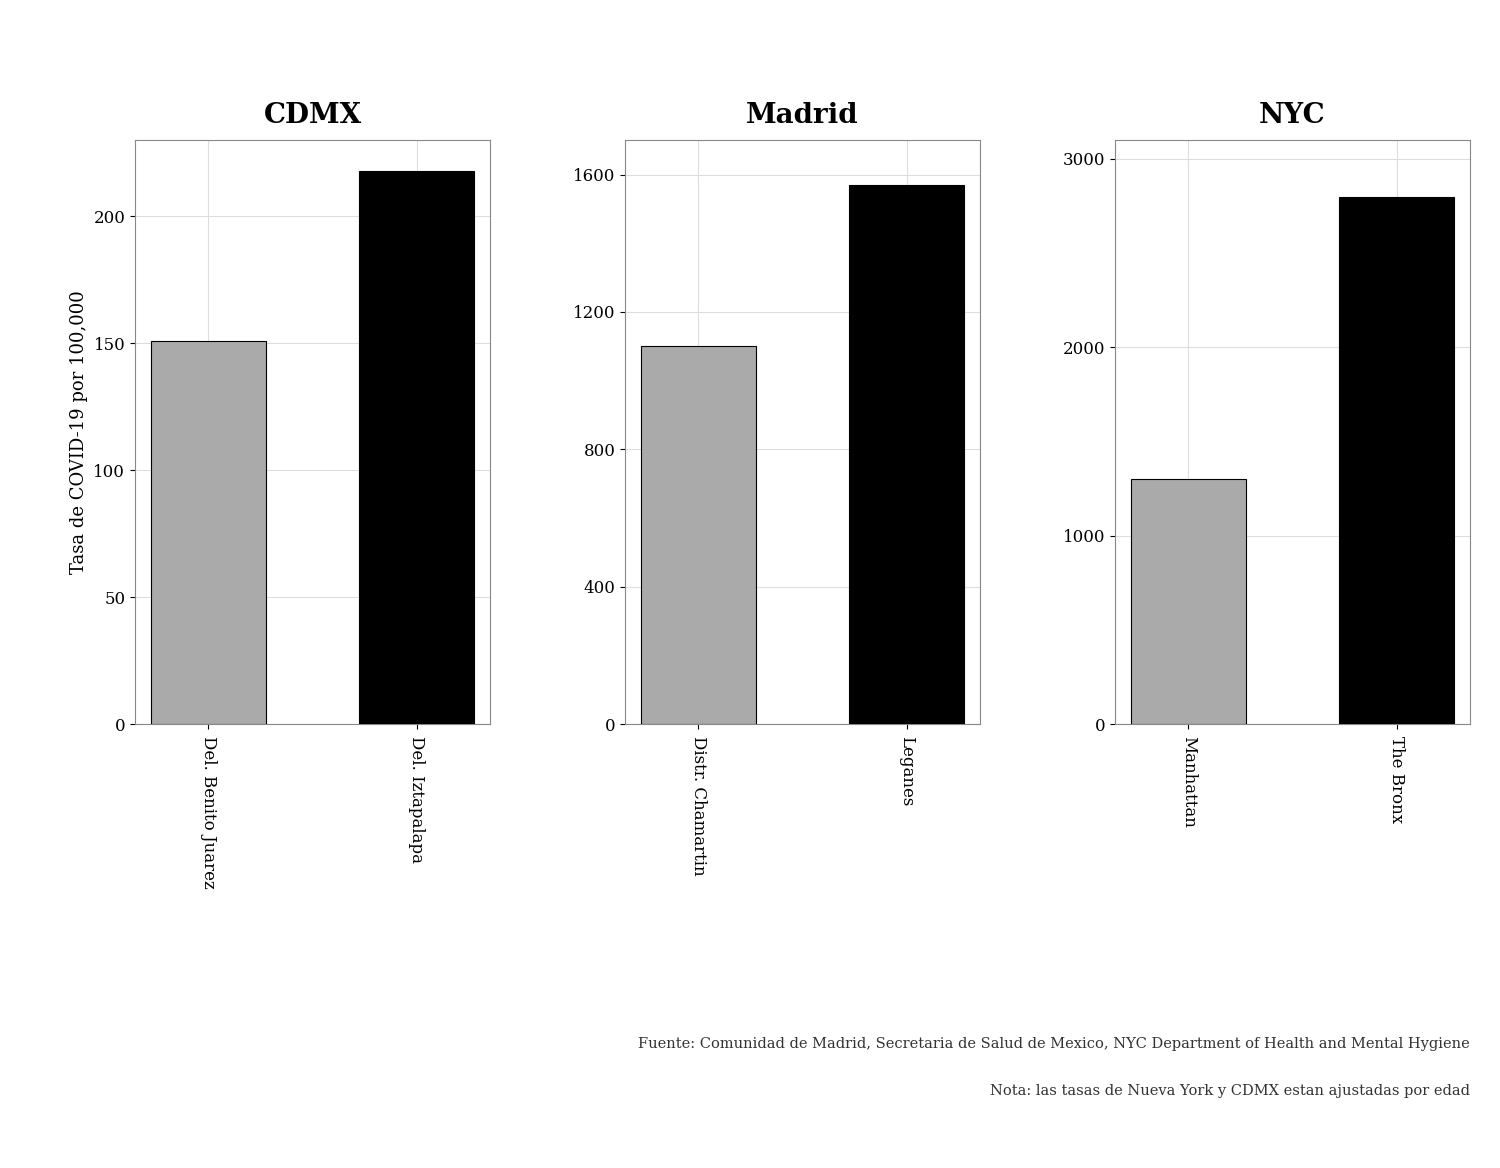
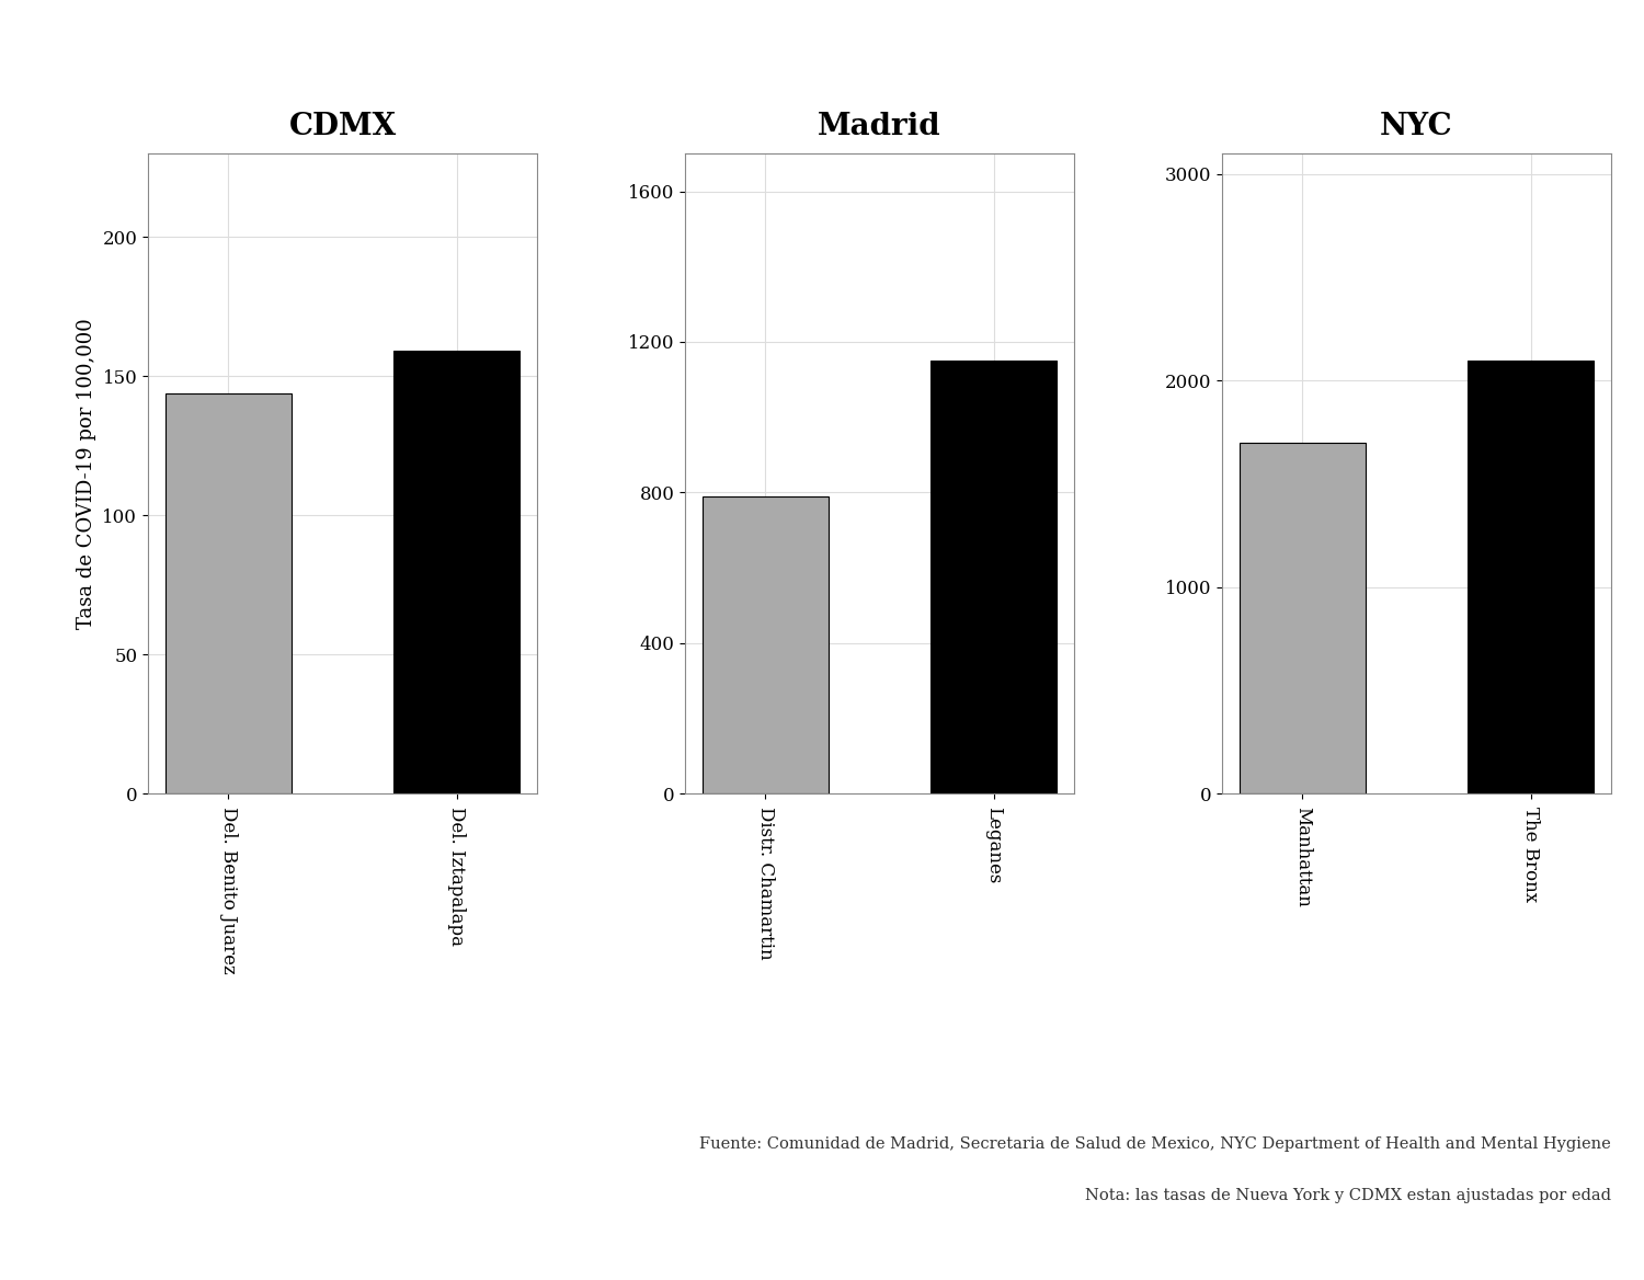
CDMX/Del. Benito Juarez: 151 -> 144
CDMX/Del. Iztapalapa: 218 -> 159
Madrid/Distr. Chamartin: 1100 -> 790
Madrid/Leganes: 1570 -> 1150
NYC/Manhattan: 1300 -> 1700
NYC/The Bronx: 2800 -> 2100
